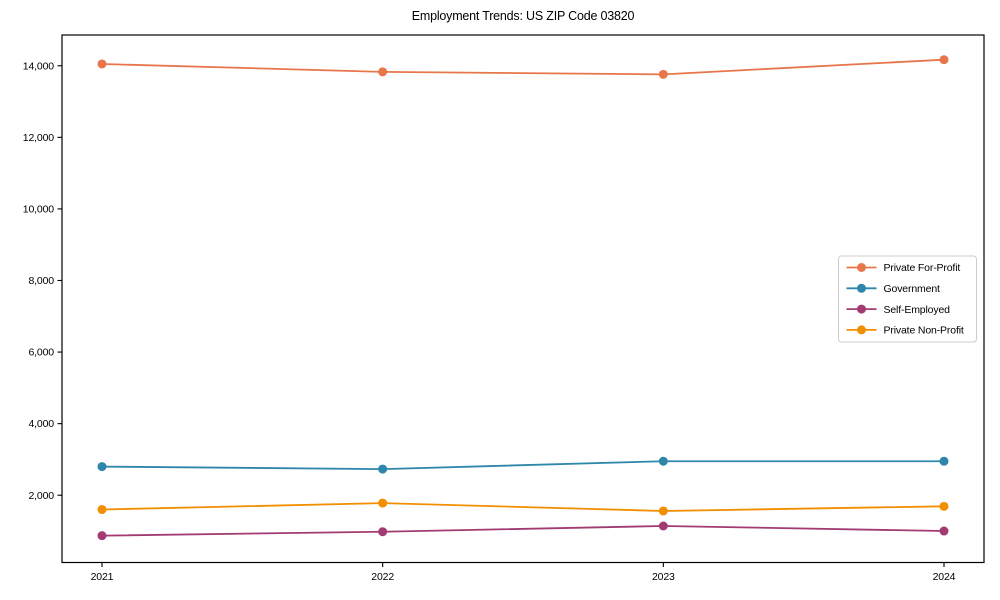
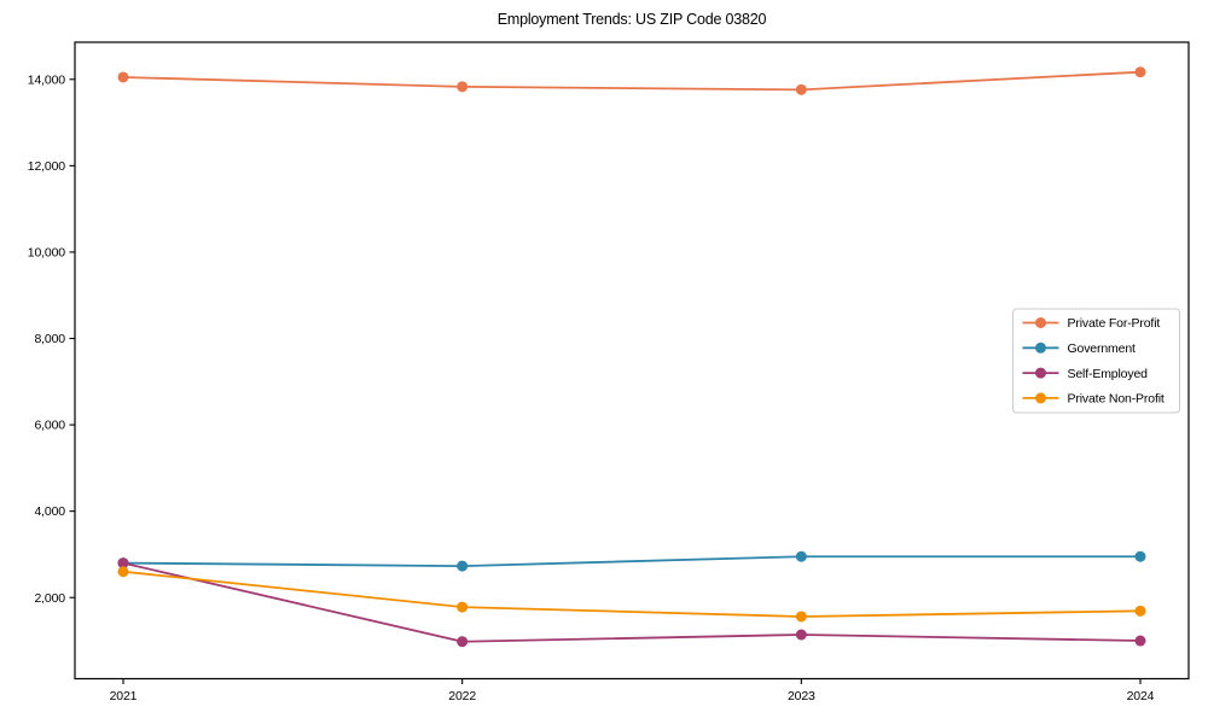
Self-Employed/2021: 900 -> 2800
Private Non-Profit/2021: 1600 -> 2600
